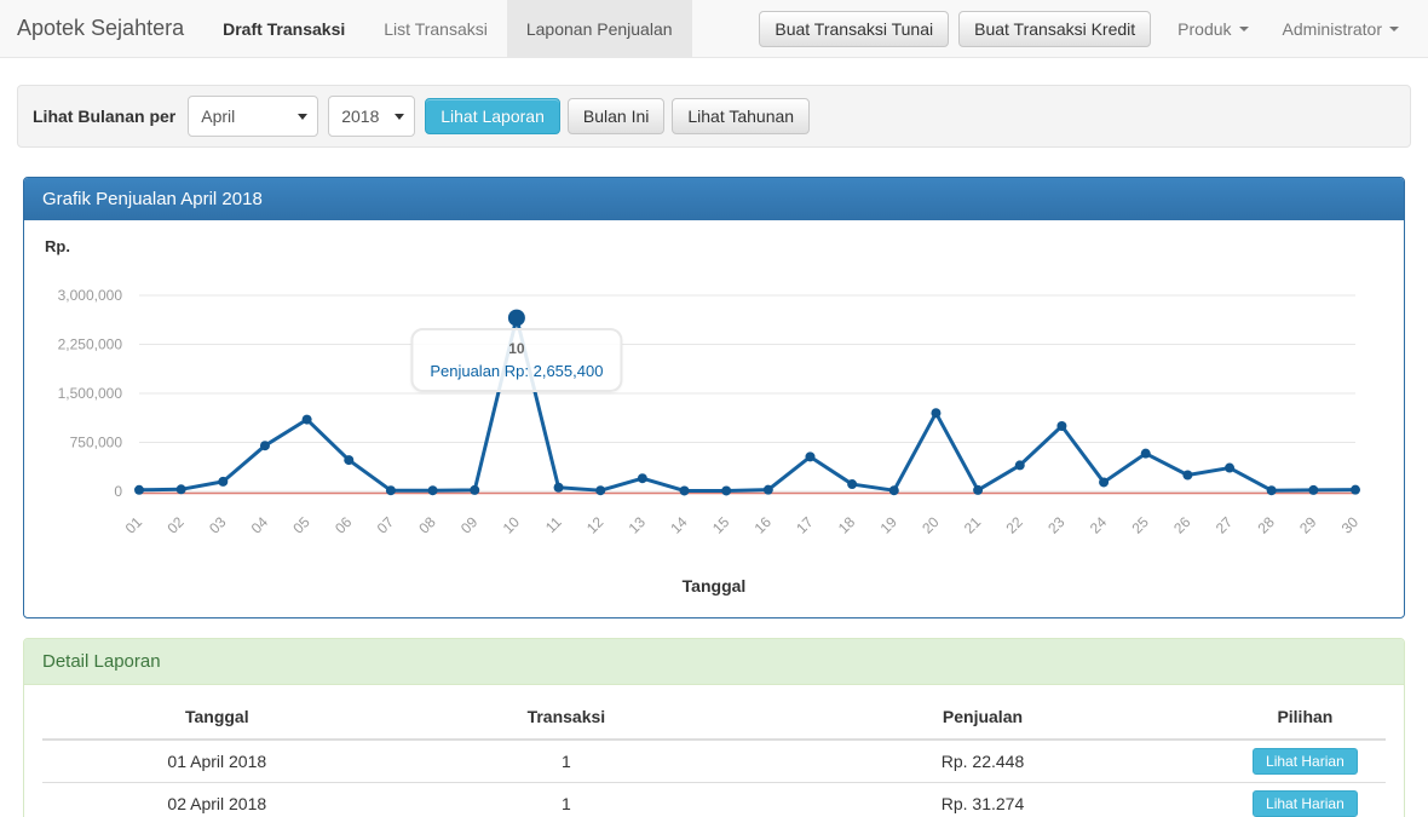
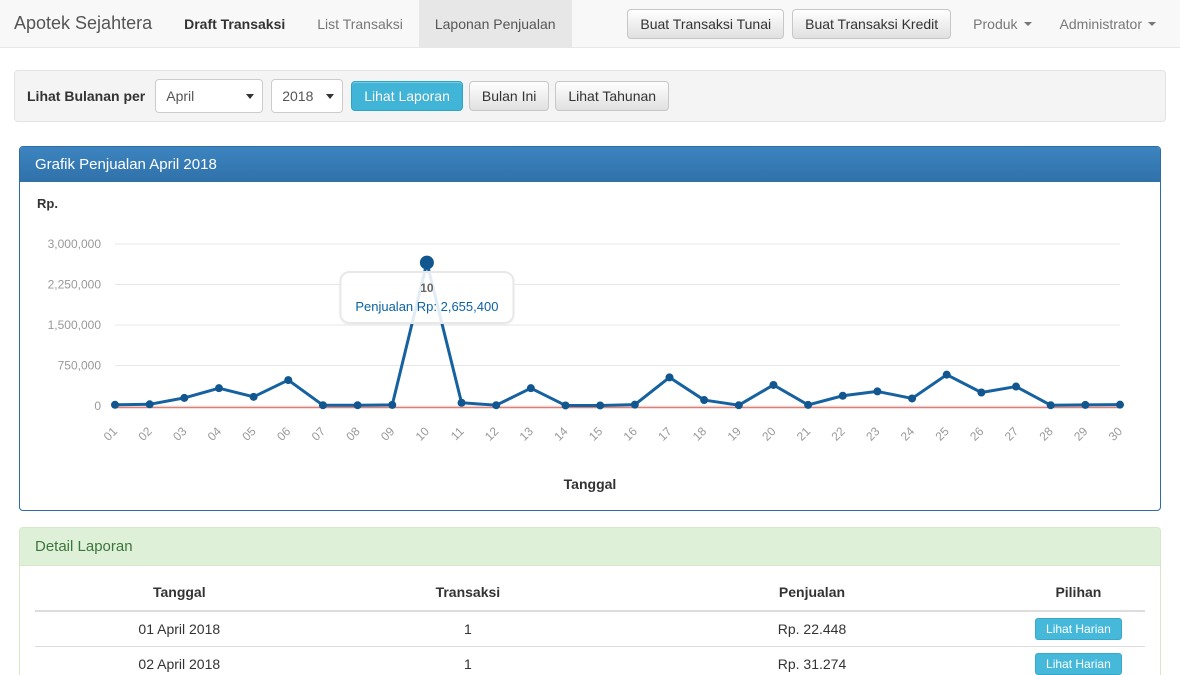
04: 700000 -> 300000
05: 1100000 -> 200000
13: 200000 -> 300000
20: 1200000 -> 400000
22: 400000 -> 200000
23: 1000000 -> 300000
